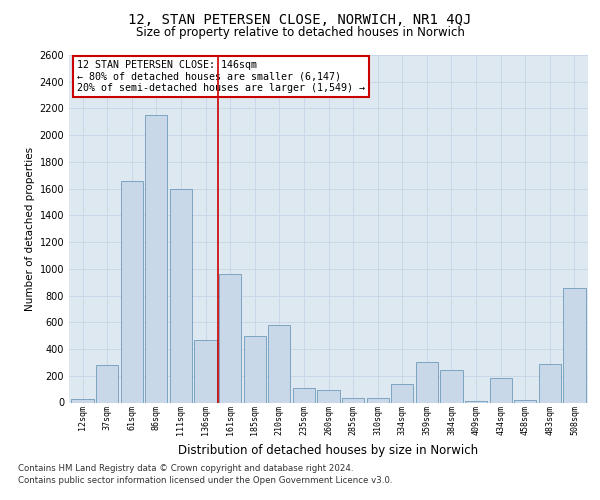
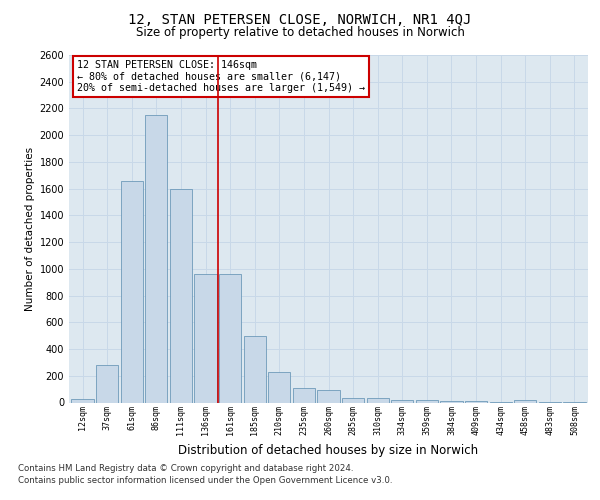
136sqm: 470 -> 960
210sqm: 580 -> 230
334sqm: 140 -> 20
359sqm: 300 -> 20
384sqm: 240 -> 10
434sqm: 180 -> 0
483sqm: 290 -> 0
508sqm: 860 -> 0
